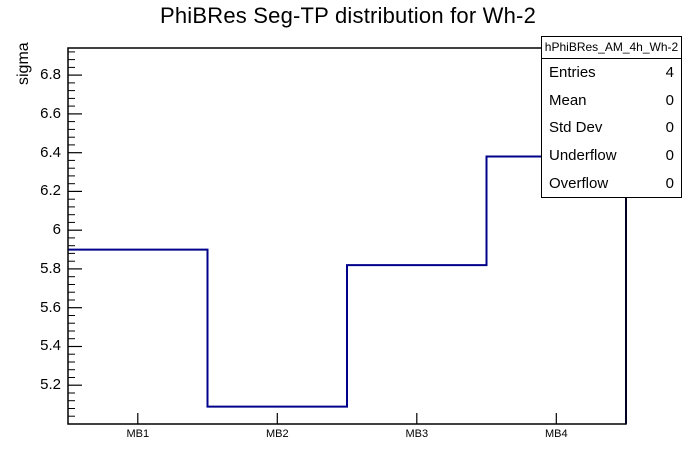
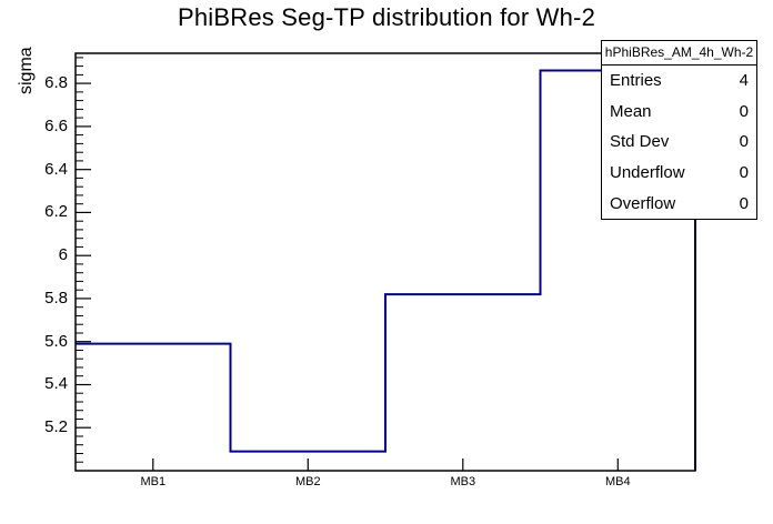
MB1: 5.90 -> 5.59
MB4: 6.38 -> 6.86
